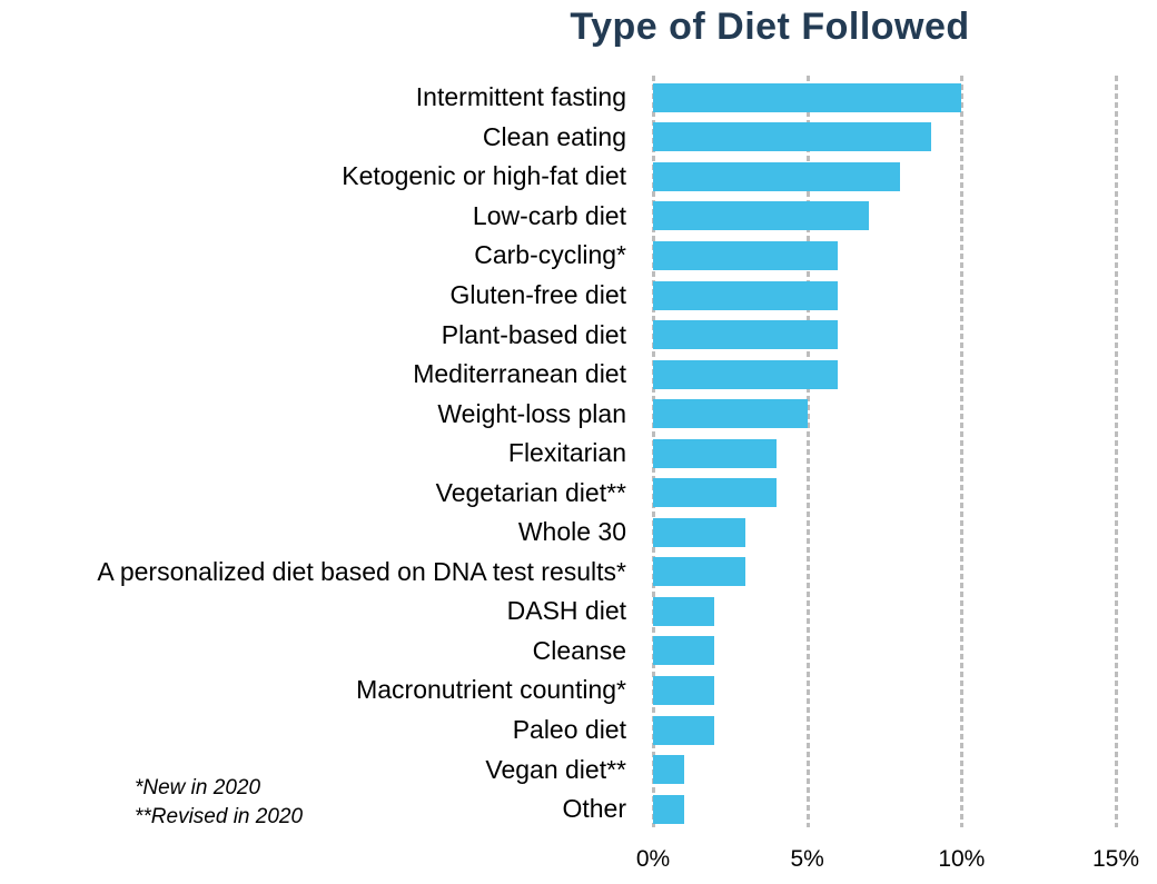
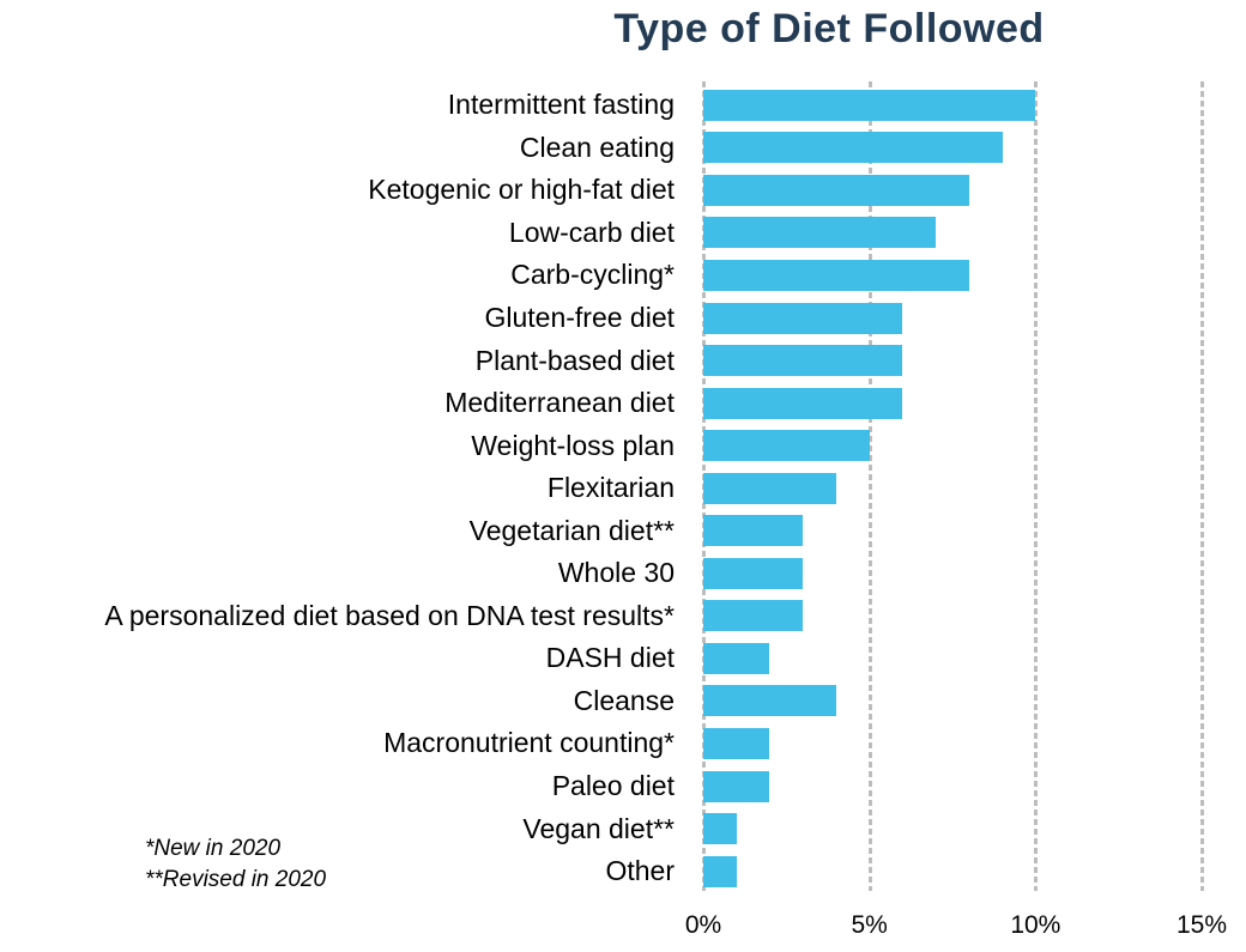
Carb-cycling*: 6% -> 8%
Vegetarian diet**: 4% -> 3%
Cleanse: 2% -> 4%
